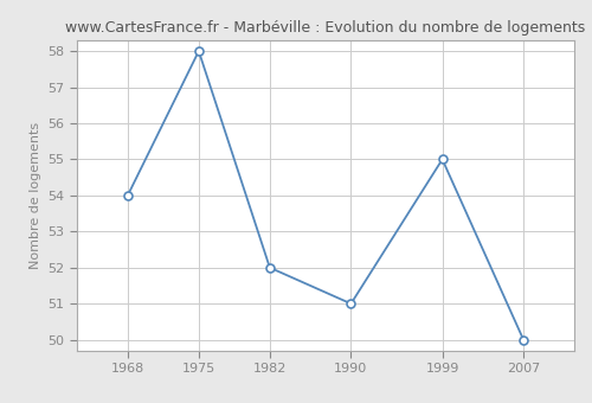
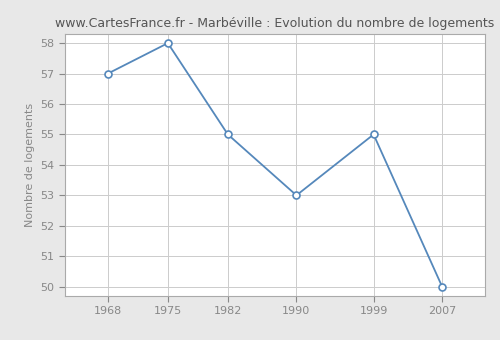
1968: 54 -> 57
1982: 52 -> 55
1990: 51 -> 53
